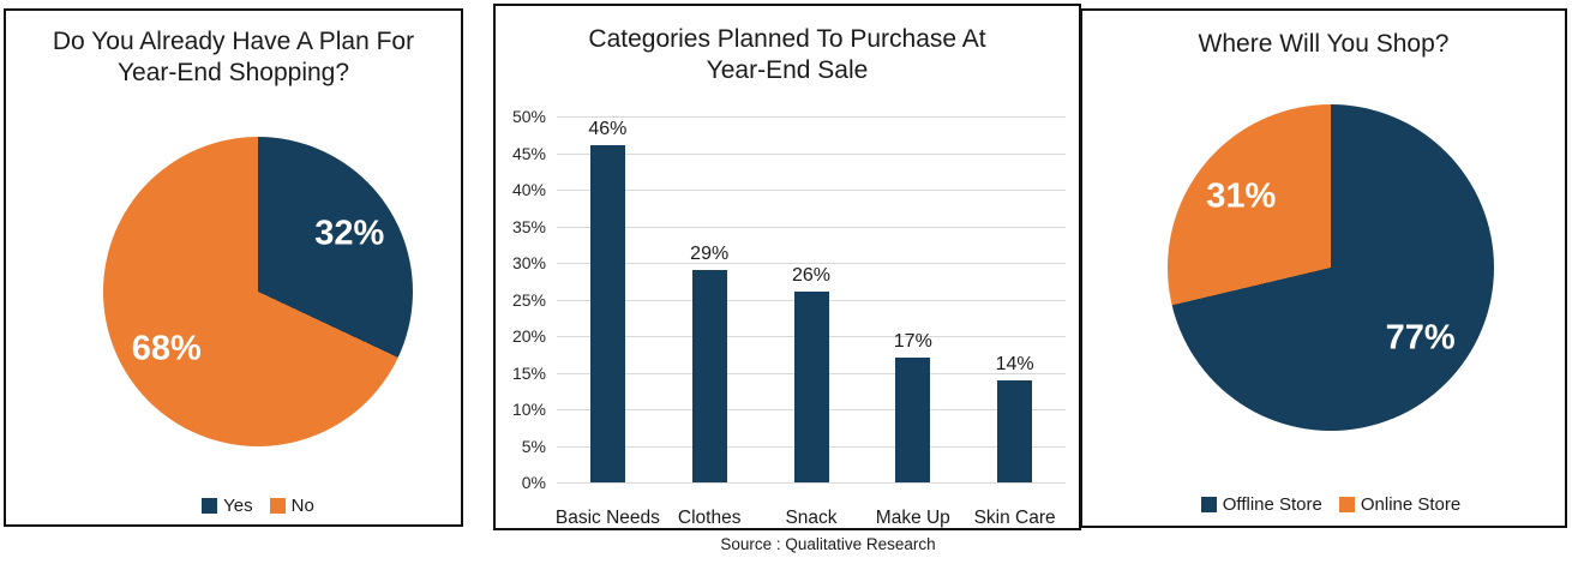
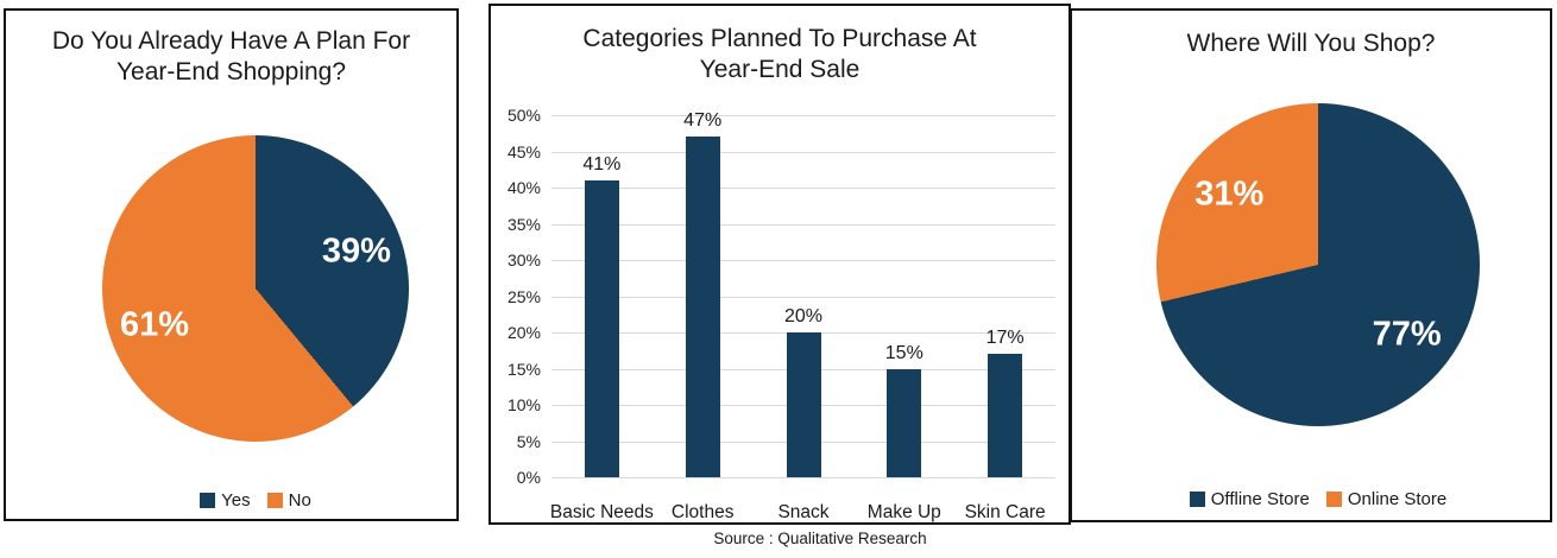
Do You Already Have A Plan For Year-End Shopping?/Yes: 32% -> 39%
Do You Already Have A Plan For Year-End Shopping?/No: 68% -> 61%
Categories Planned To Purchase At Year-End Sale/Basic Needs: 46% -> 41%
Categories Planned To Purchase At Year-End Sale/Clothes: 29% -> 47%
Categories Planned To Purchase At Year-End Sale/Snack: 26% -> 20%
Categories Planned To Purchase At Year-End Sale/Make Up: 17% -> 15%
Categories Planned To Purchase At Year-End Sale/Skin Care: 14% -> 17%
